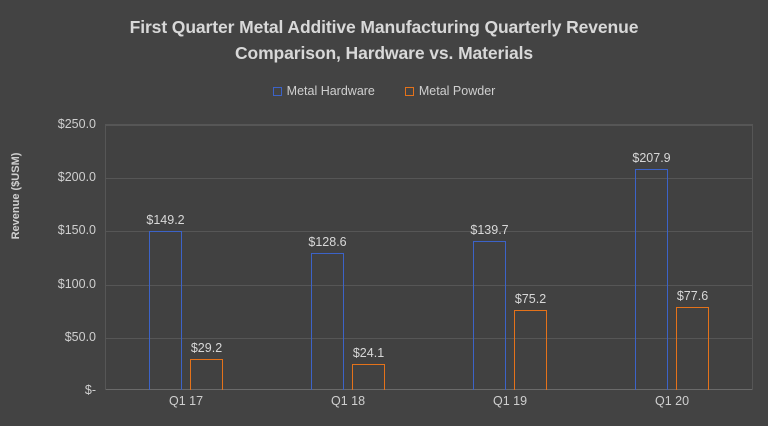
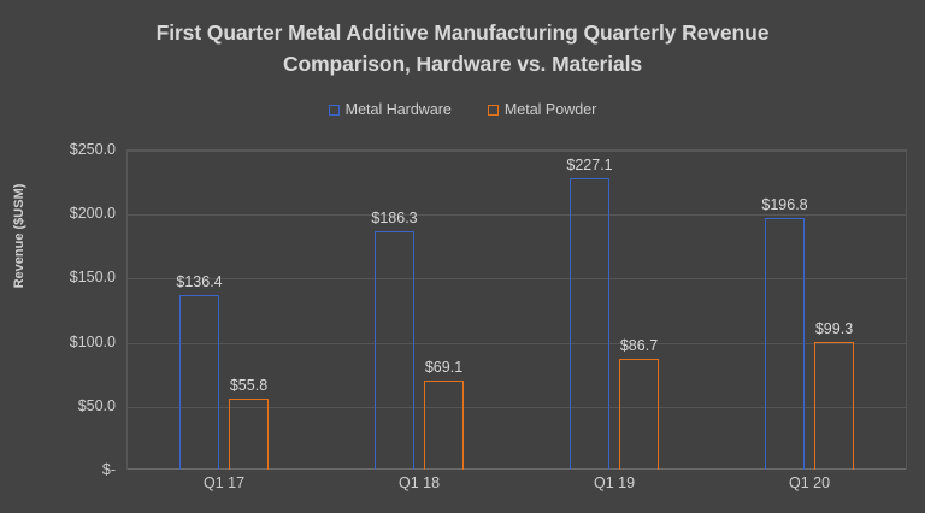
Metal Hardware/Q1 17: $149.2 -> $136.4
Metal Powder/Q1 17: $29.2 -> $55.8
Metal Hardware/Q1 18: $128.6 -> $186.3
Metal Powder/Q1 18: $24.1 -> $69.1
Metal Hardware/Q1 19: $139.7 -> $227.1
Metal Powder/Q1 19: $75.2 -> $86.7
Metal Hardware/Q1 20: $207.9 -> $196.8
Metal Powder/Q1 20: $77.6 -> $99.3
